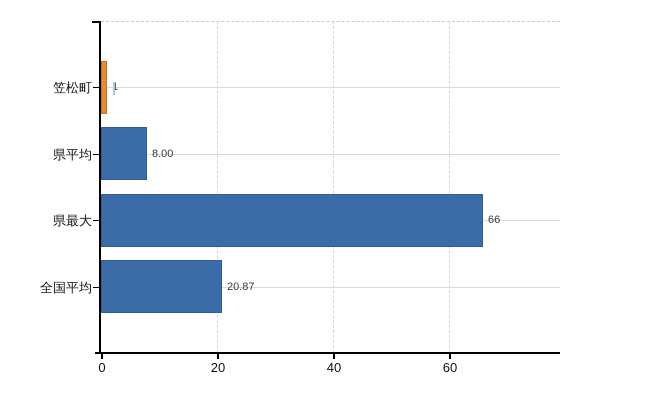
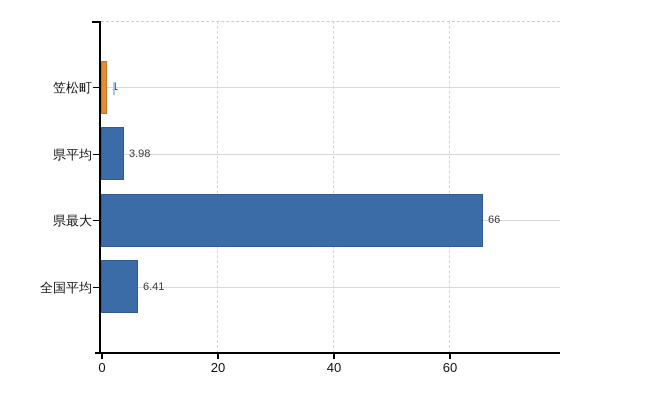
県平均: 8.00 -> 3.98
全国平均: 20.87 -> 6.41
